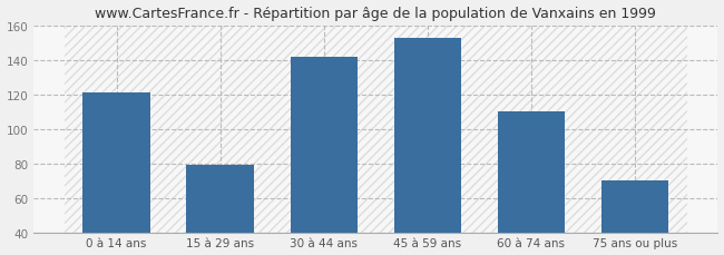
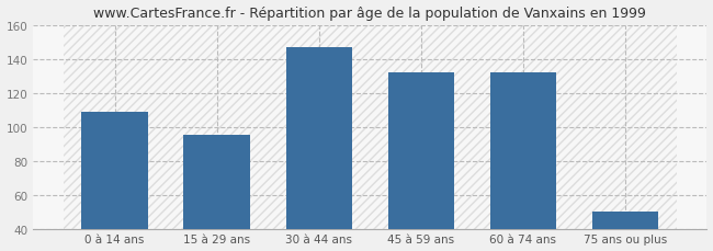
0 à 14 ans: 121 -> 109
15 à 29 ans: 79 -> 95
30 à 44 ans: 142 -> 147
45 à 59 ans: 153 -> 132
60 à 74 ans: 110 -> 132
75 ans ou plus: 70 -> 50
